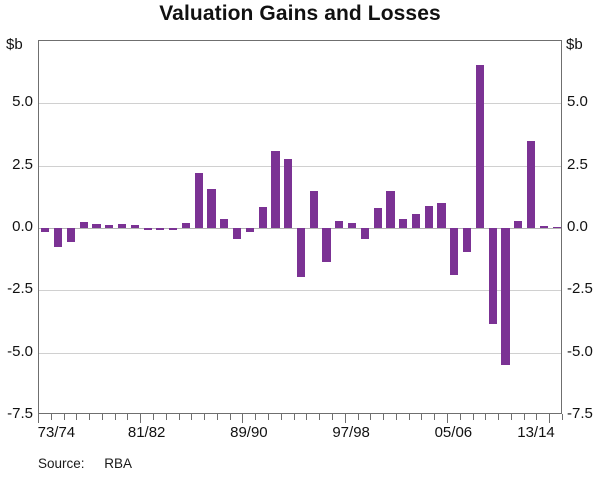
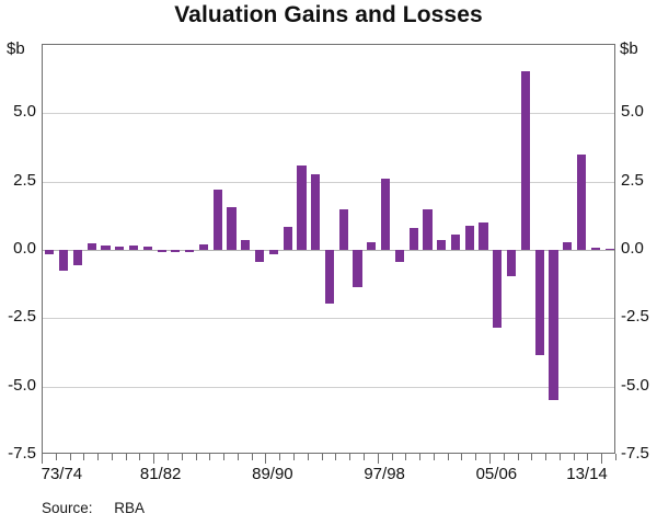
97/98: 0.2 -> 2.6
05/06: -1.9 -> -2.9
